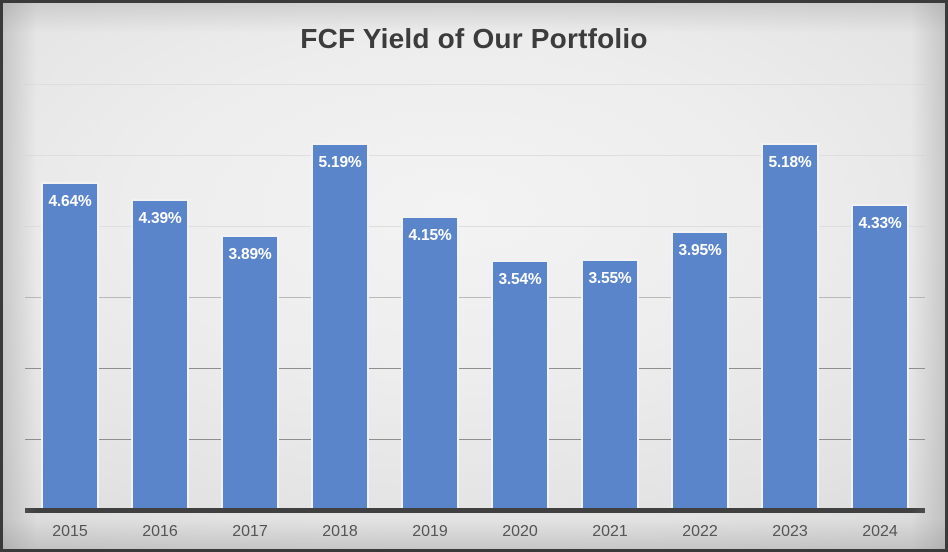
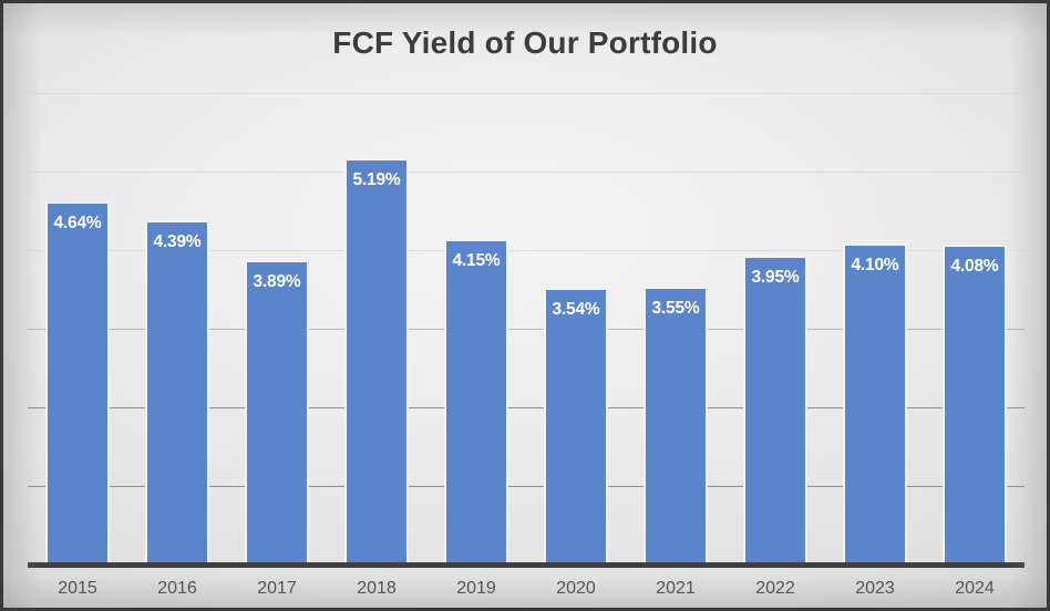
2023: 5.18% -> 4.10%
2024: 4.33% -> 4.08%
